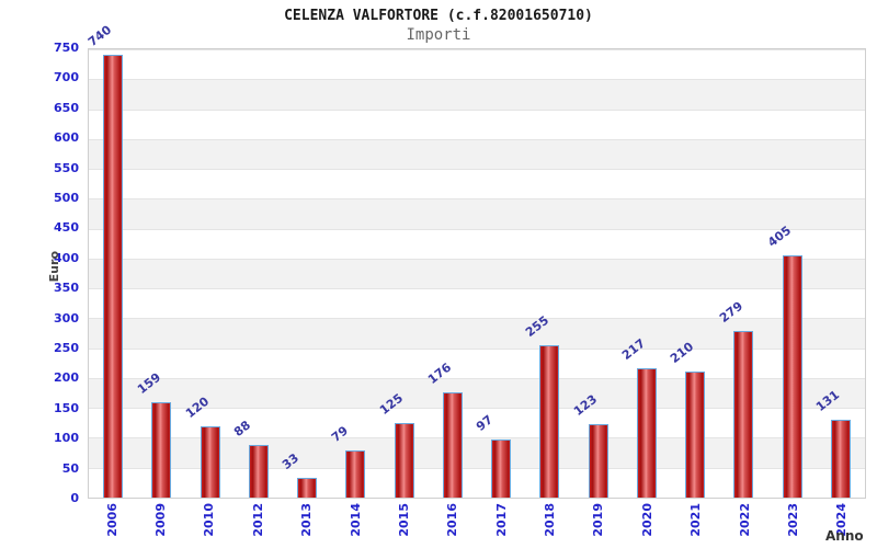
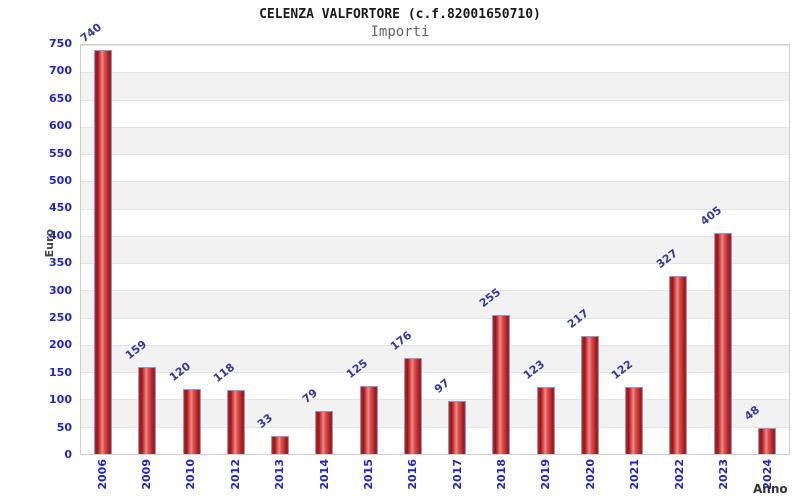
2012: 88 -> 118
2021: 210 -> 122
2022: 279 -> 327
2024: 131 -> 48
